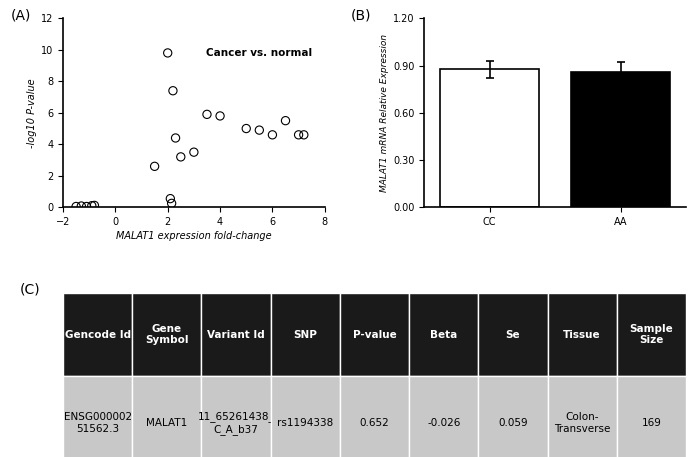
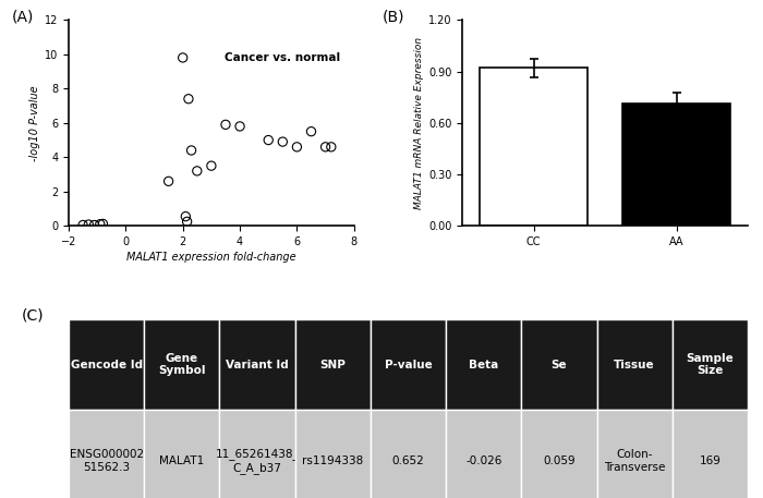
CC: 0.88 -> 0.92
AA: 0.86 -> 0.71
